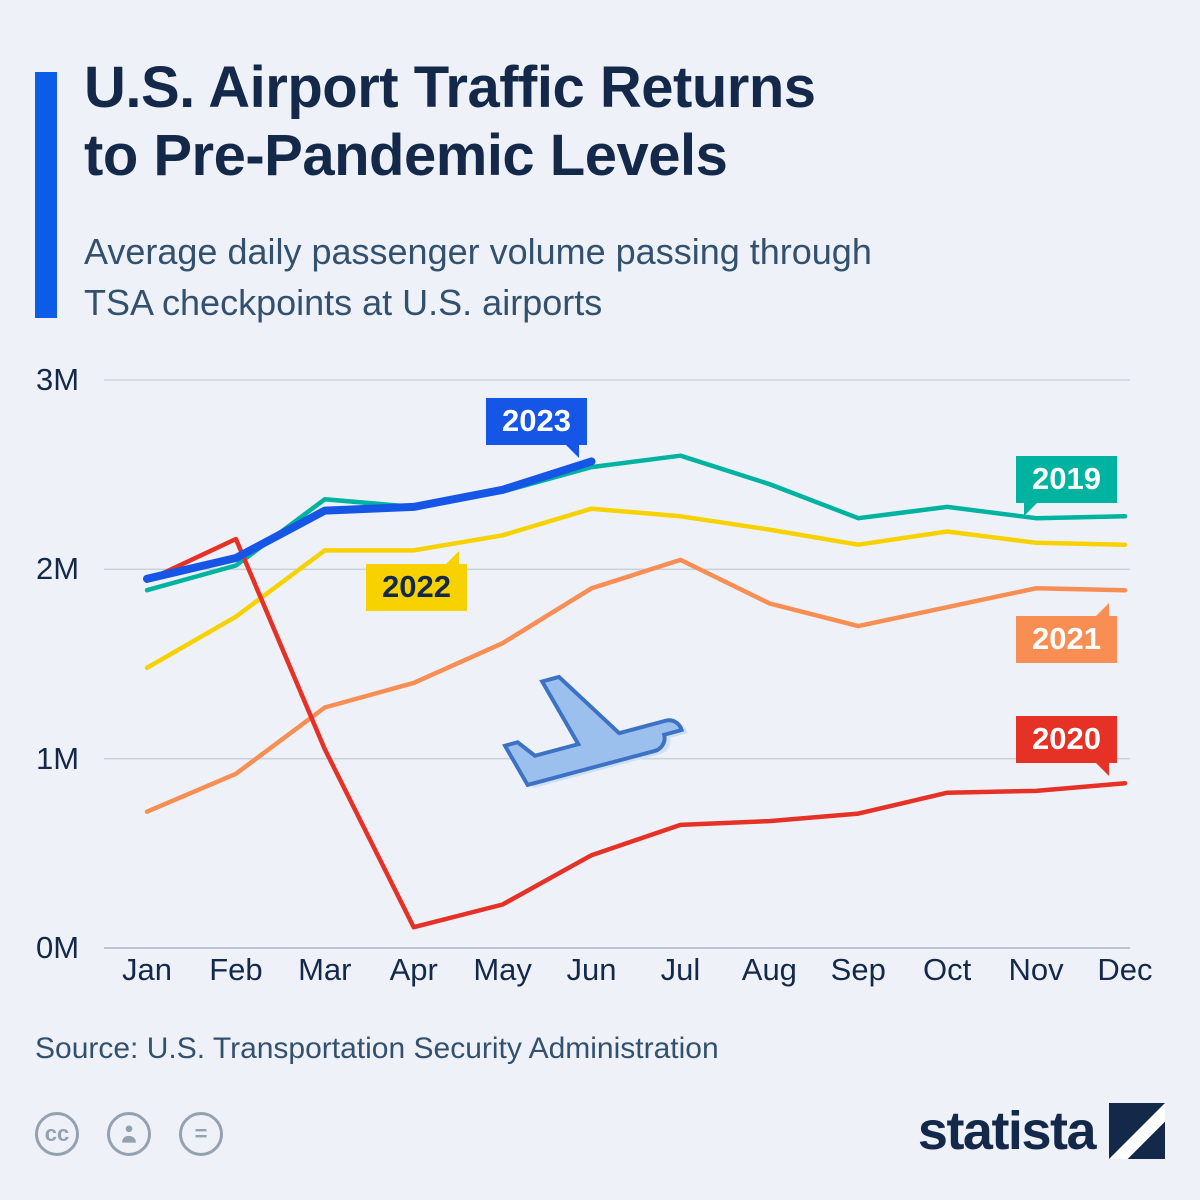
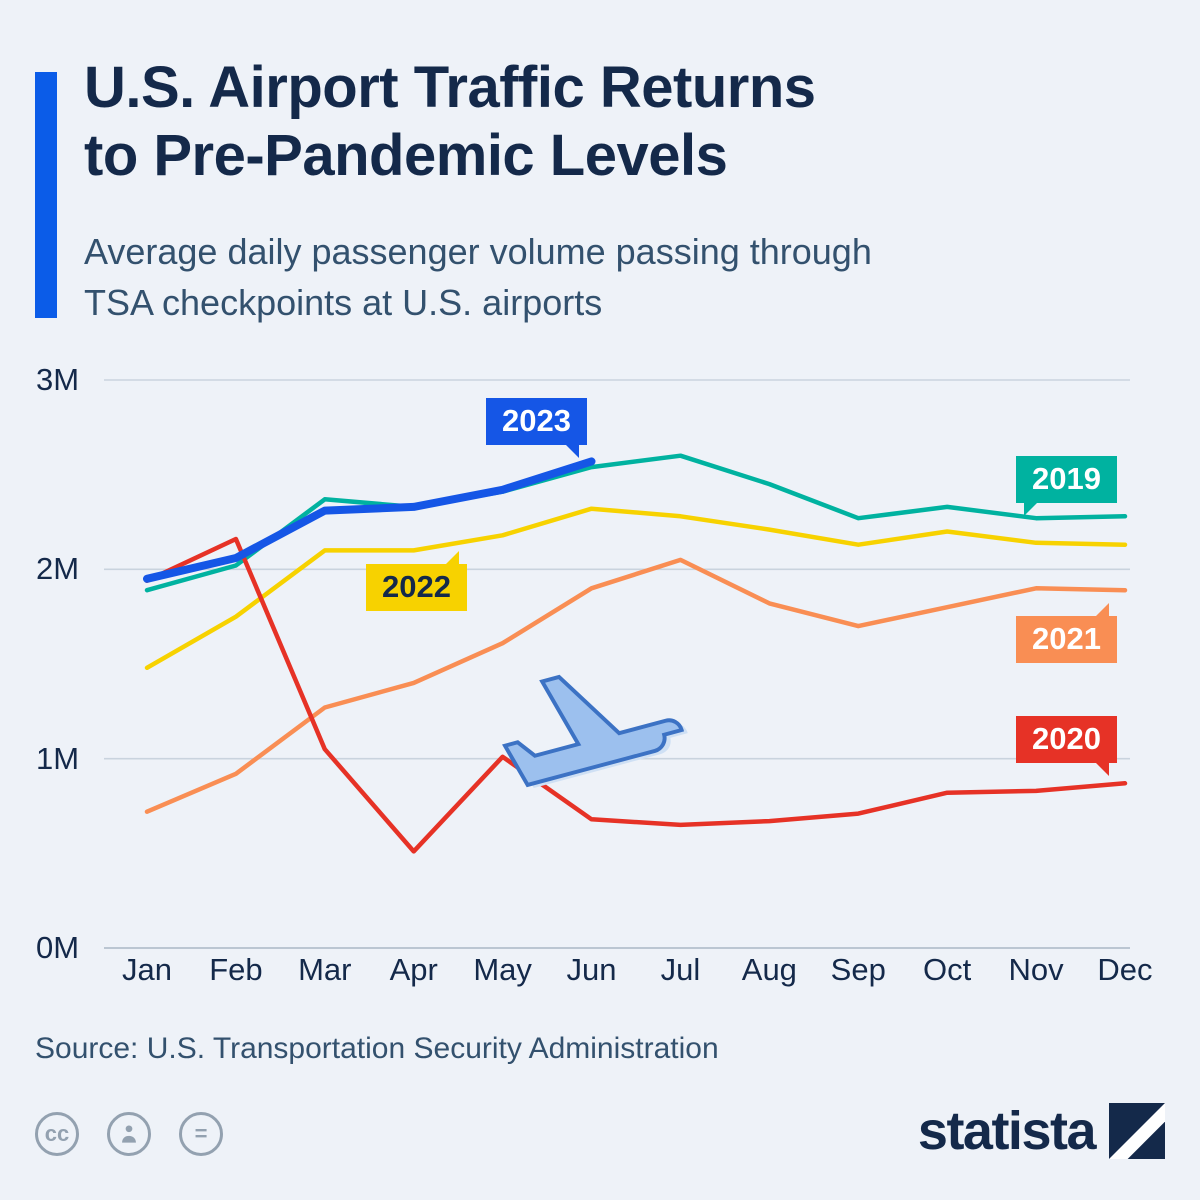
2020/Apr: 0.11M -> 0.51M
2020/May: 0.23M -> 1.01M
2020/Jun: 0.49M -> 0.68M
